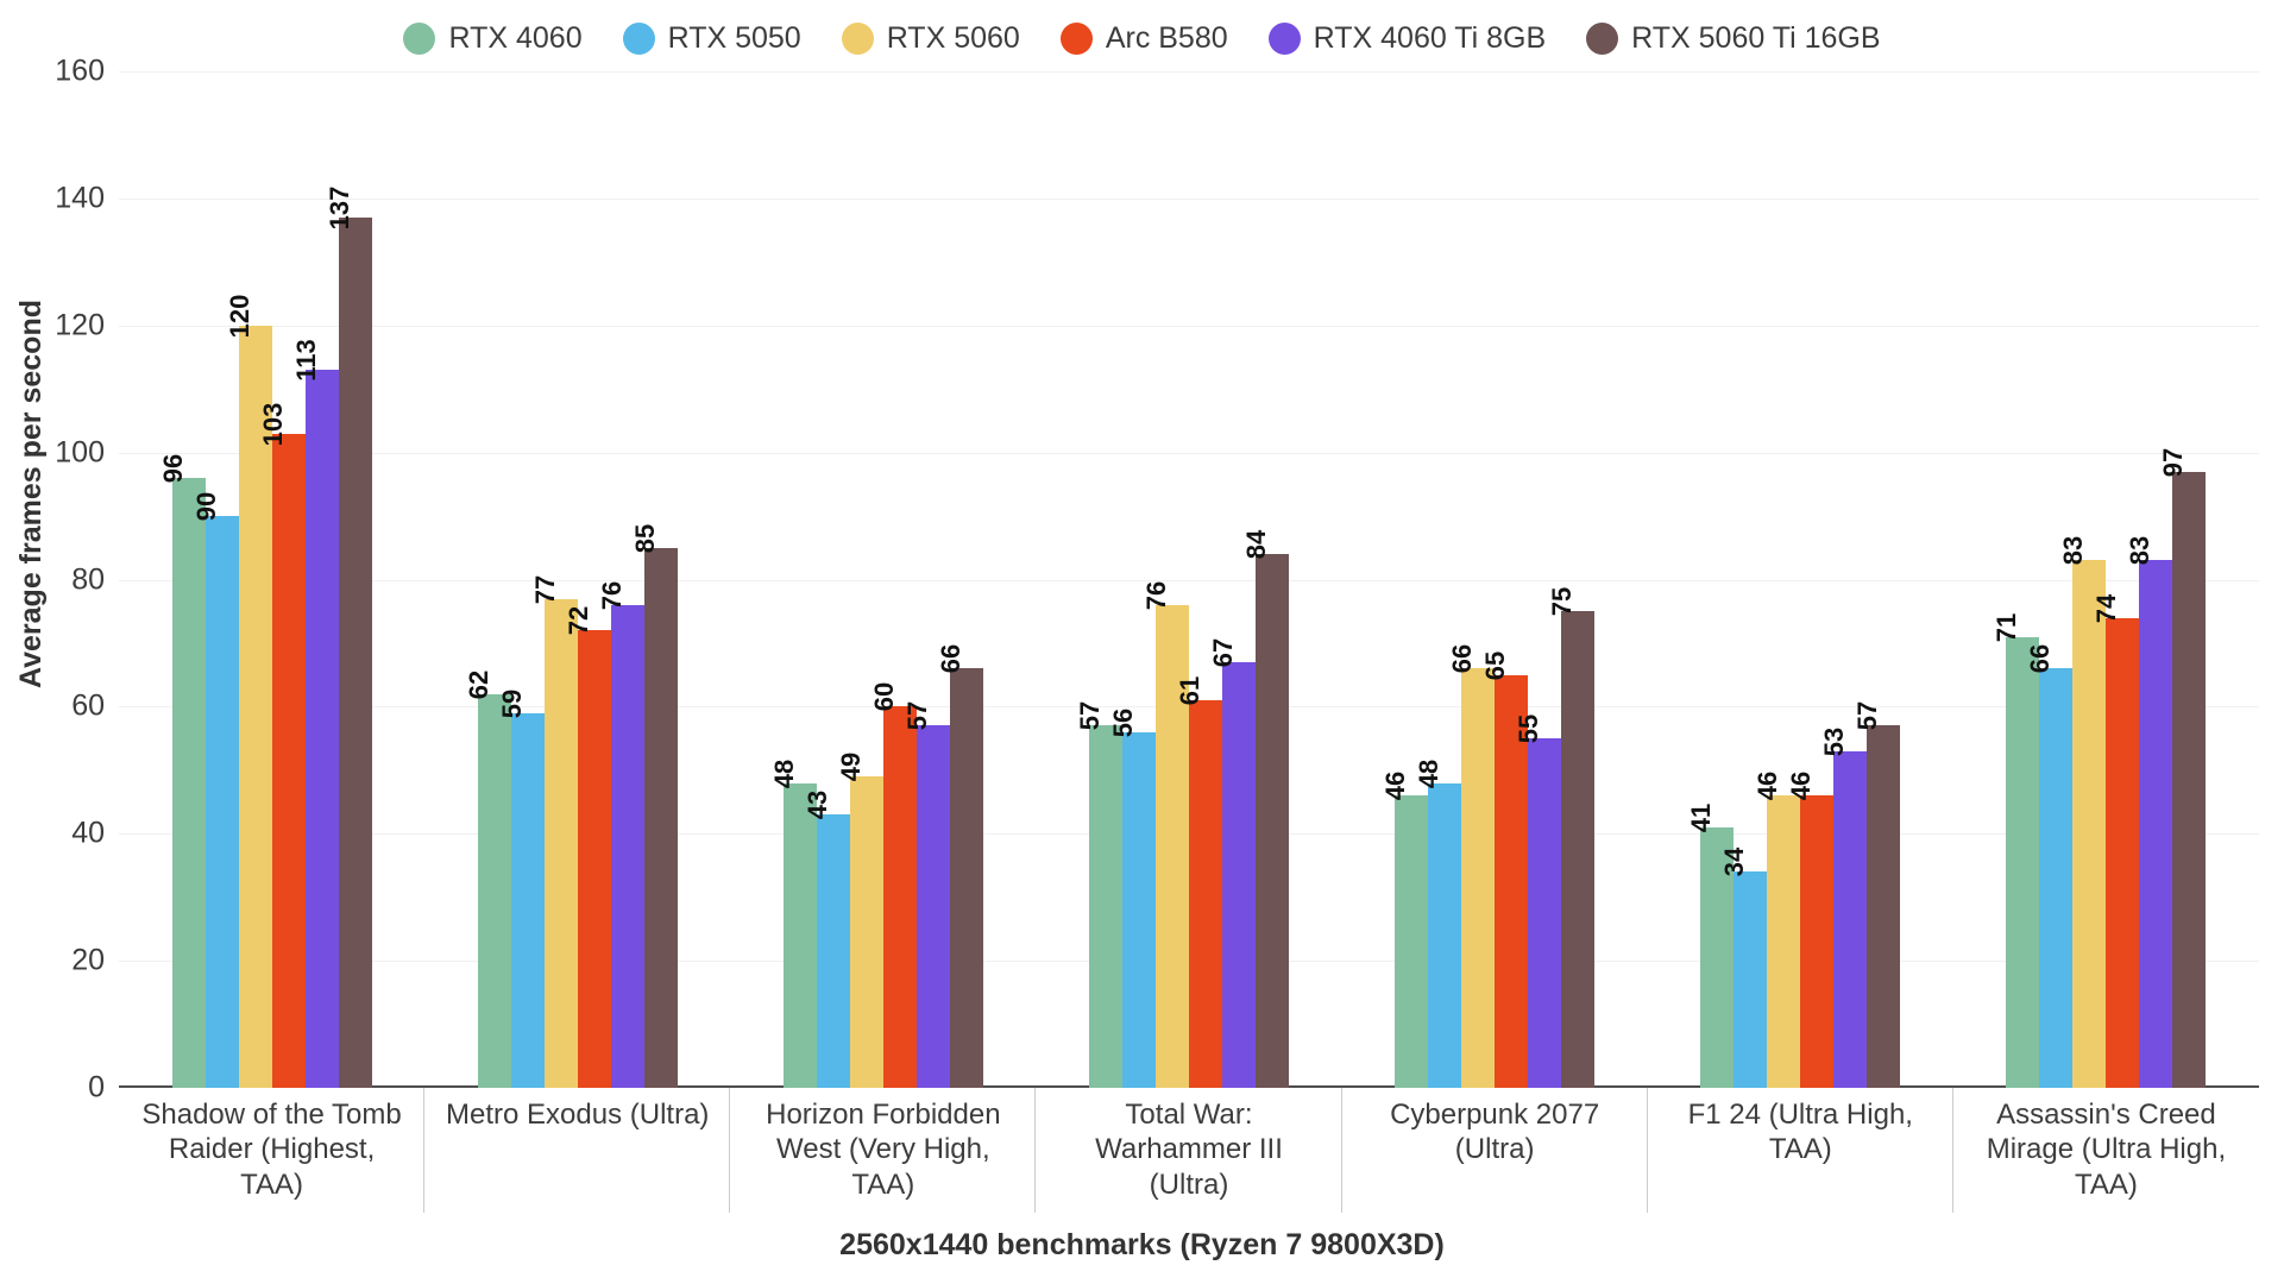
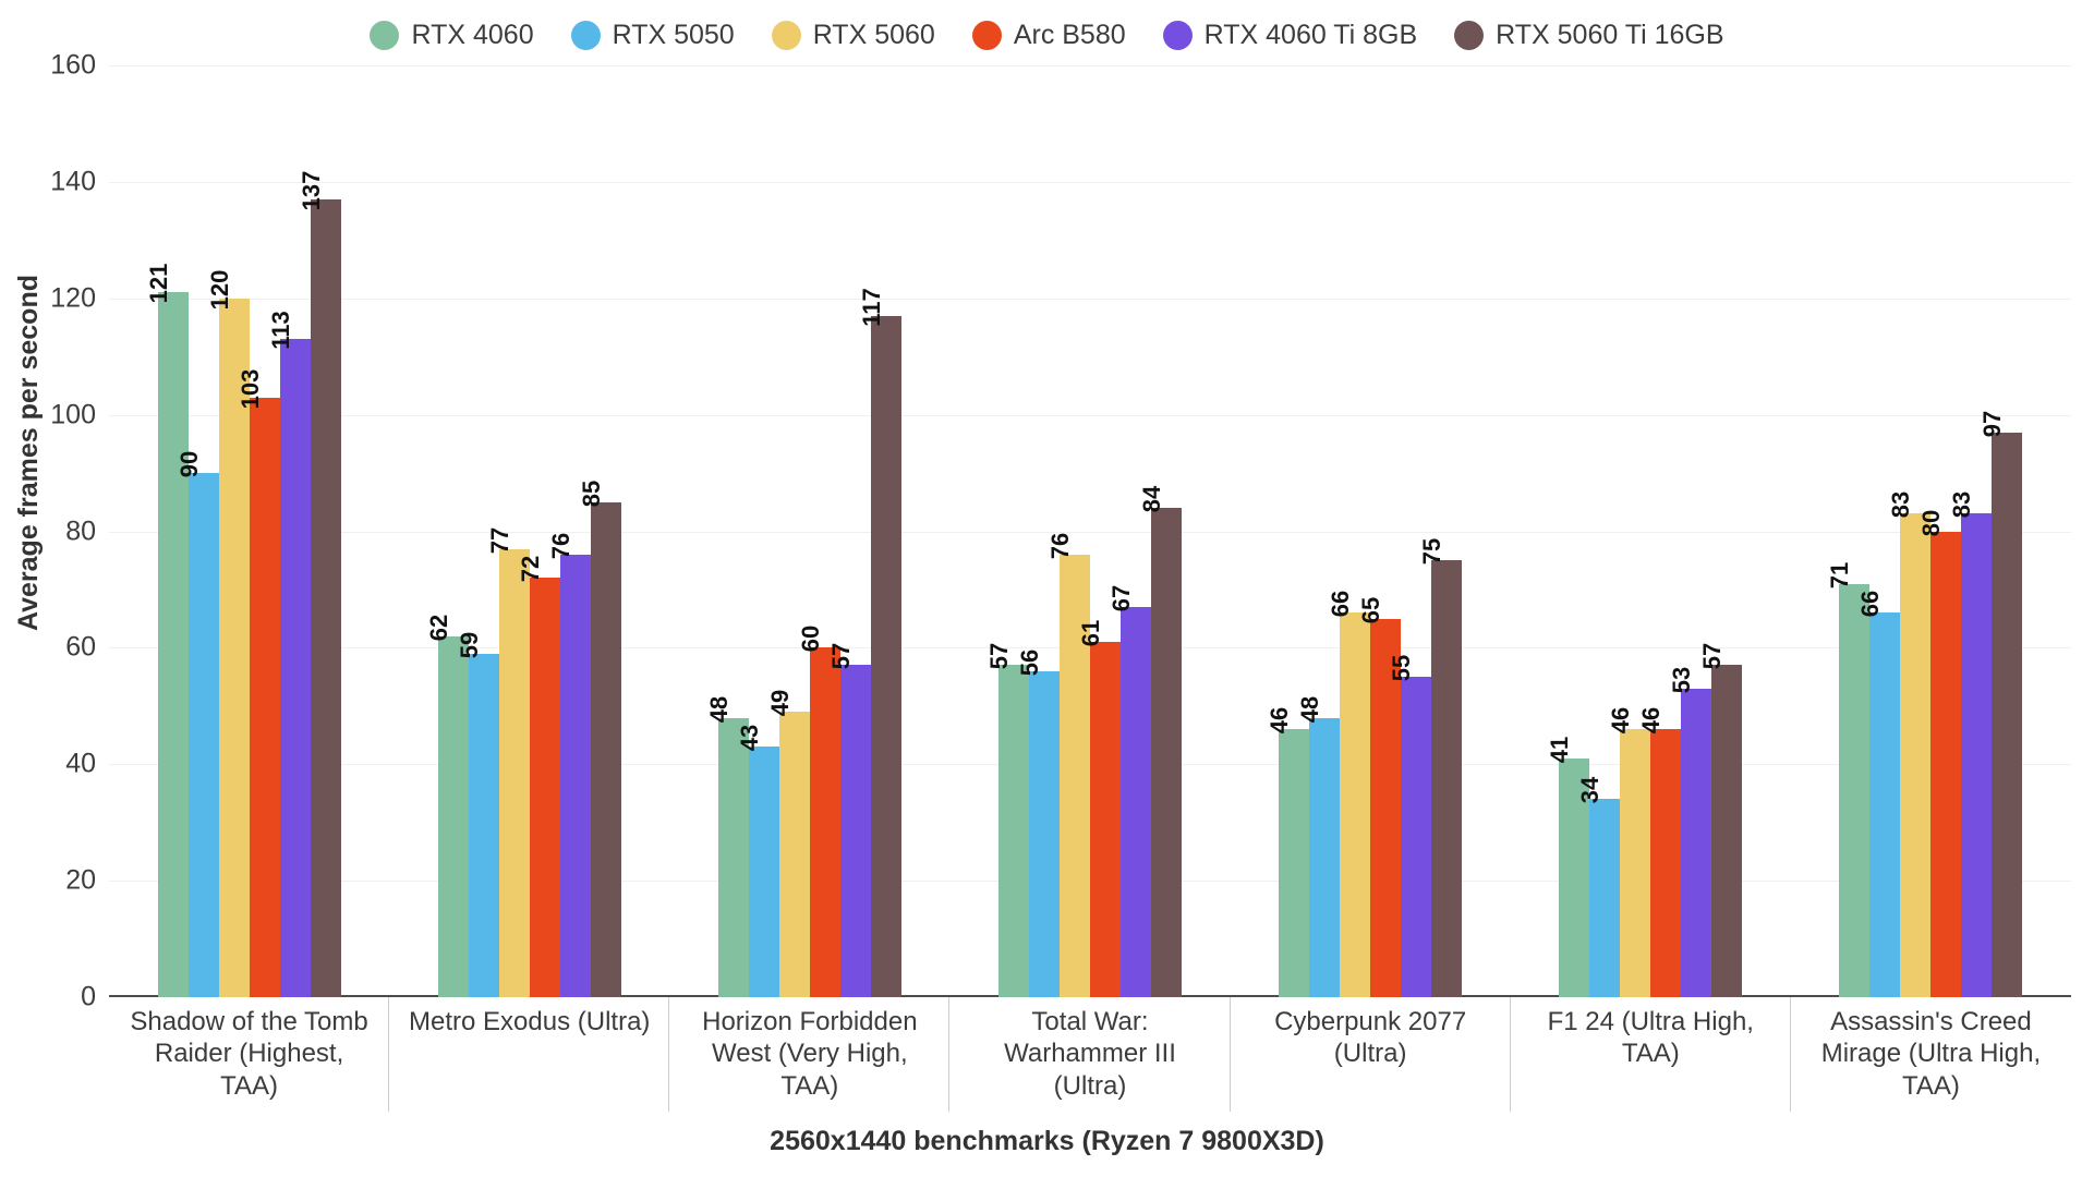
RTX 4060/Shadow of the Tomb Raider (Highest, TAA): 96 -> 121
RTX 5060 Ti 16GB/Horizon Forbidden West (Very High, TAA): 66 -> 117
Arc B580/Assassin's Creed Mirage (Ultra High, TAA): 74 -> 80
